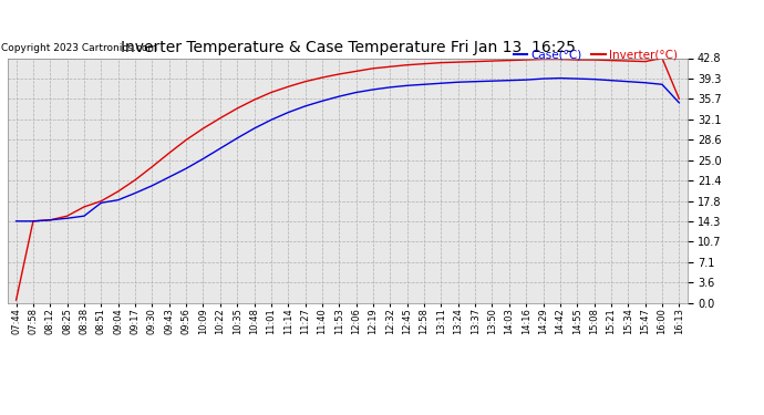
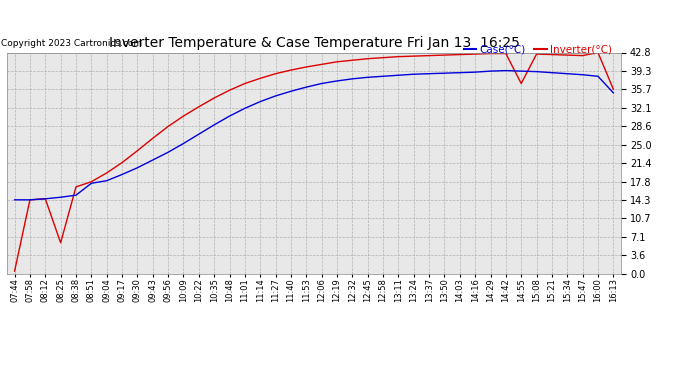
Inverter(°C)/08:25: 15.2 -> 6.0
Inverter(°C)/14:55: 42.5 -> 36.8
